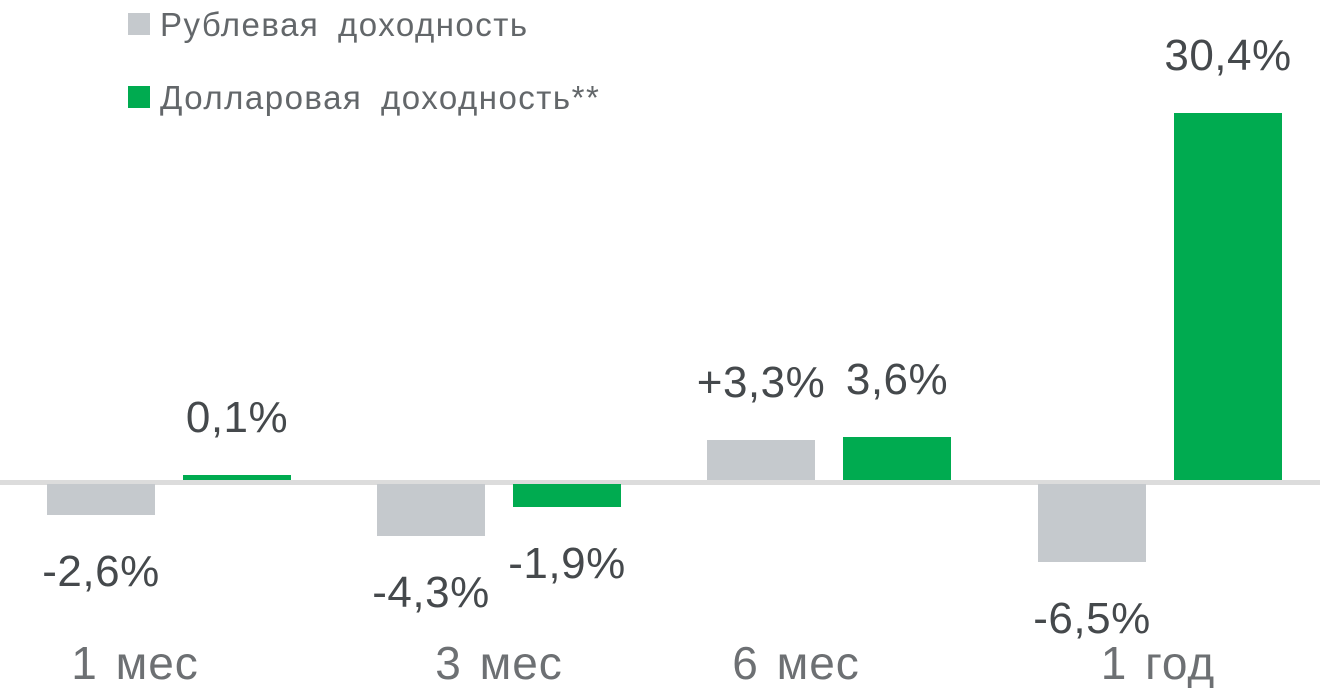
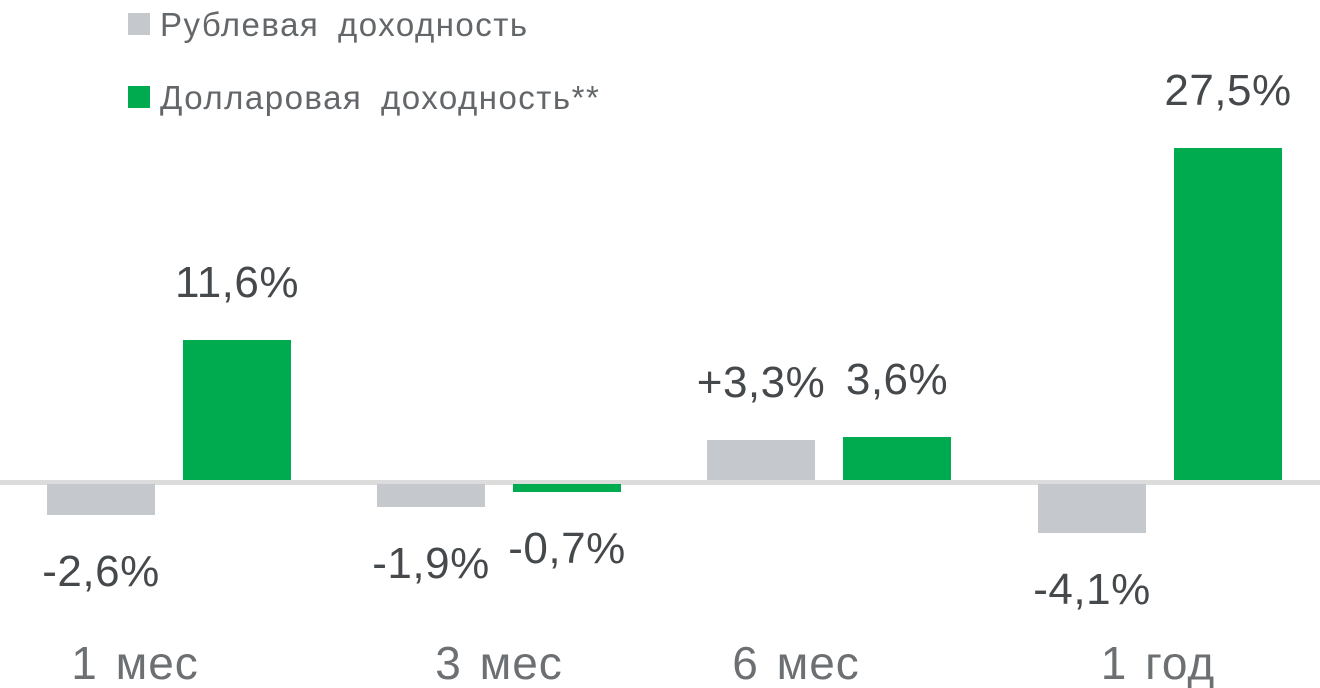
Долларовая доходность**/1 мес: 0,1% -> 11,6%
Рублевая доходность/3 мес: -4,3% -> -1,9%
Долларовая доходность**/3 мес: -1,9% -> -0,7%
Рублевая доходность/1 год: -6,5% -> -4,1%
Долларовая доходность**/1 год: 30,4% -> 27,5%
